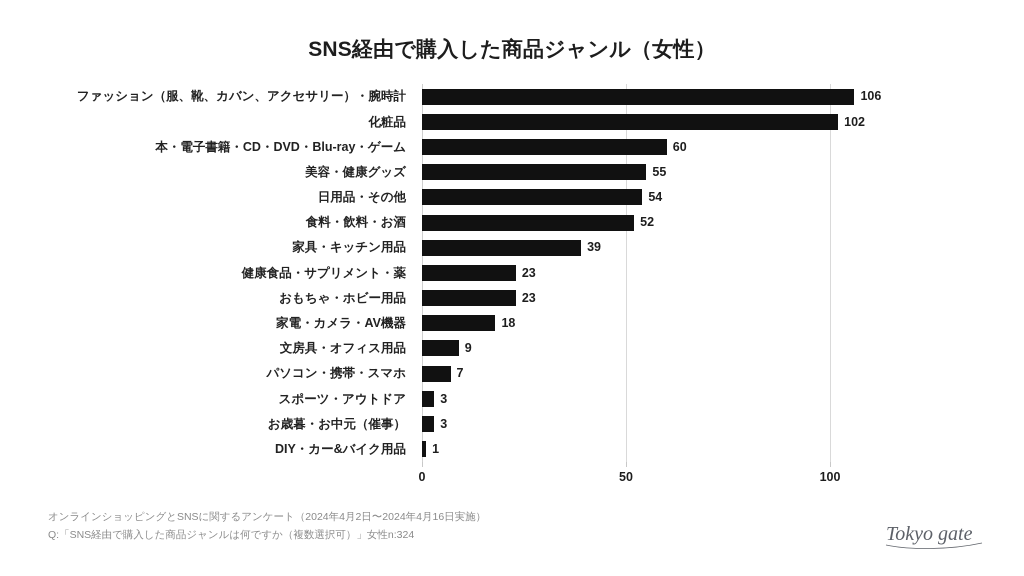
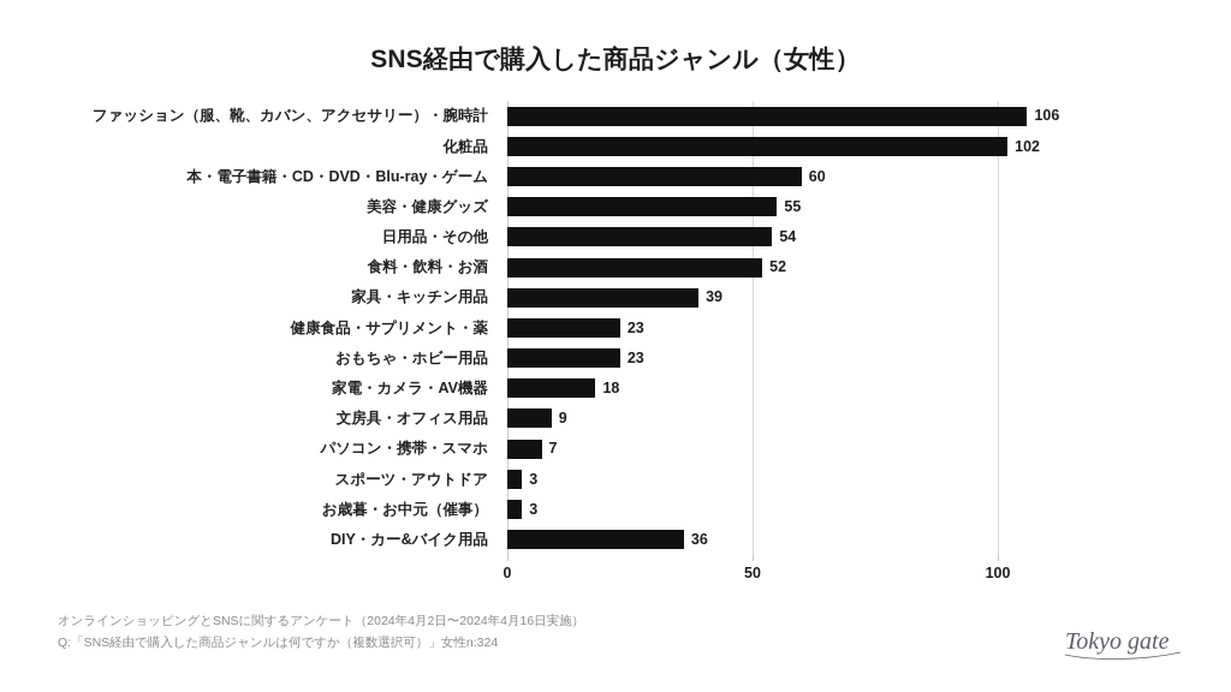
DIY・カー&バイク用品: 1 -> 36
